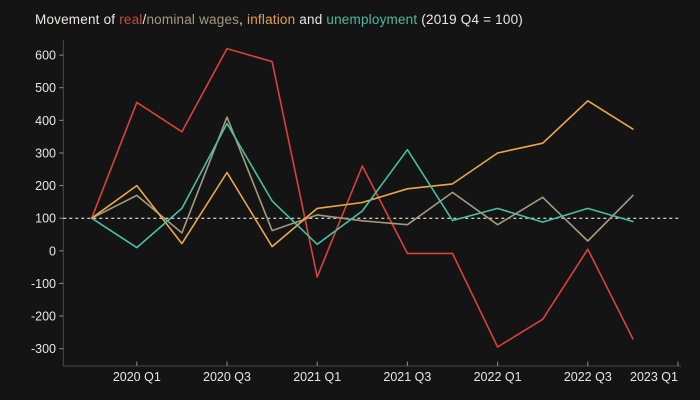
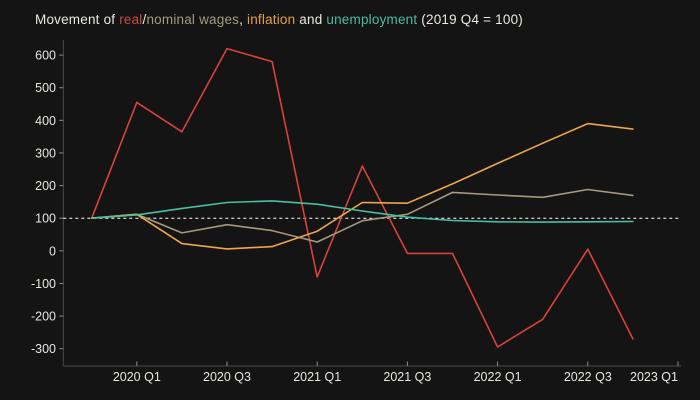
nominal wages/2020 Q1: 170 -> 110
inflation/2020 Q1: 200 -> 110
unemployment/2020 Q1: 10 -> 110
nominal wages/2020 Q3: 410 -> 80
inflation/2020 Q3: 240 -> 10
unemployment/2020 Q3: 390 -> 150
nominal wages/2021 Q1: 110 -> 30
inflation/2021 Q1: 130 -> 60
unemployment/2021 Q1: 20 -> 140
nominal wages/2021 Q3: 80 -> 110
inflation/2021 Q3: 190 -> 150
unemployment/2021 Q3: 310 -> 100
nominal wages/2022 Q1: 80 -> 170
inflation/2022 Q1: 300 -> 270
unemployment/2022 Q1: 130 -> 90
nominal wages/2022 Q3: 30 -> 190
inflation/2022 Q3: 460 -> 390
unemployment/2022 Q3: 130 -> 90
